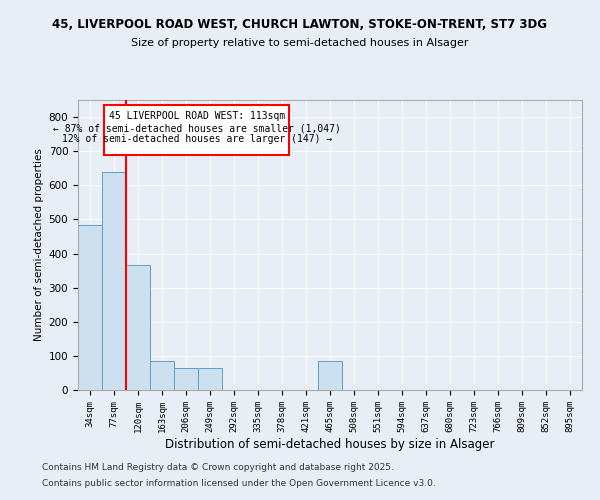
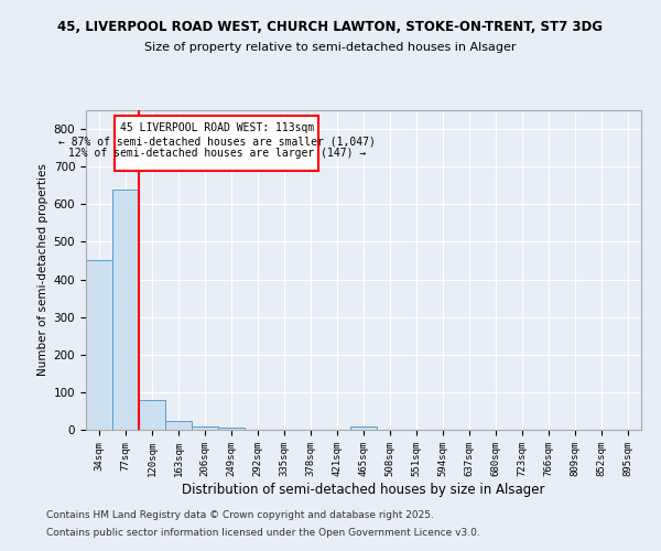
34sqm: 485 -> 450
120sqm: 365 -> 80
163sqm: 85 -> 22
206sqm: 65 -> 10
249sqm: 65 -> 5
465sqm: 85 -> 10
